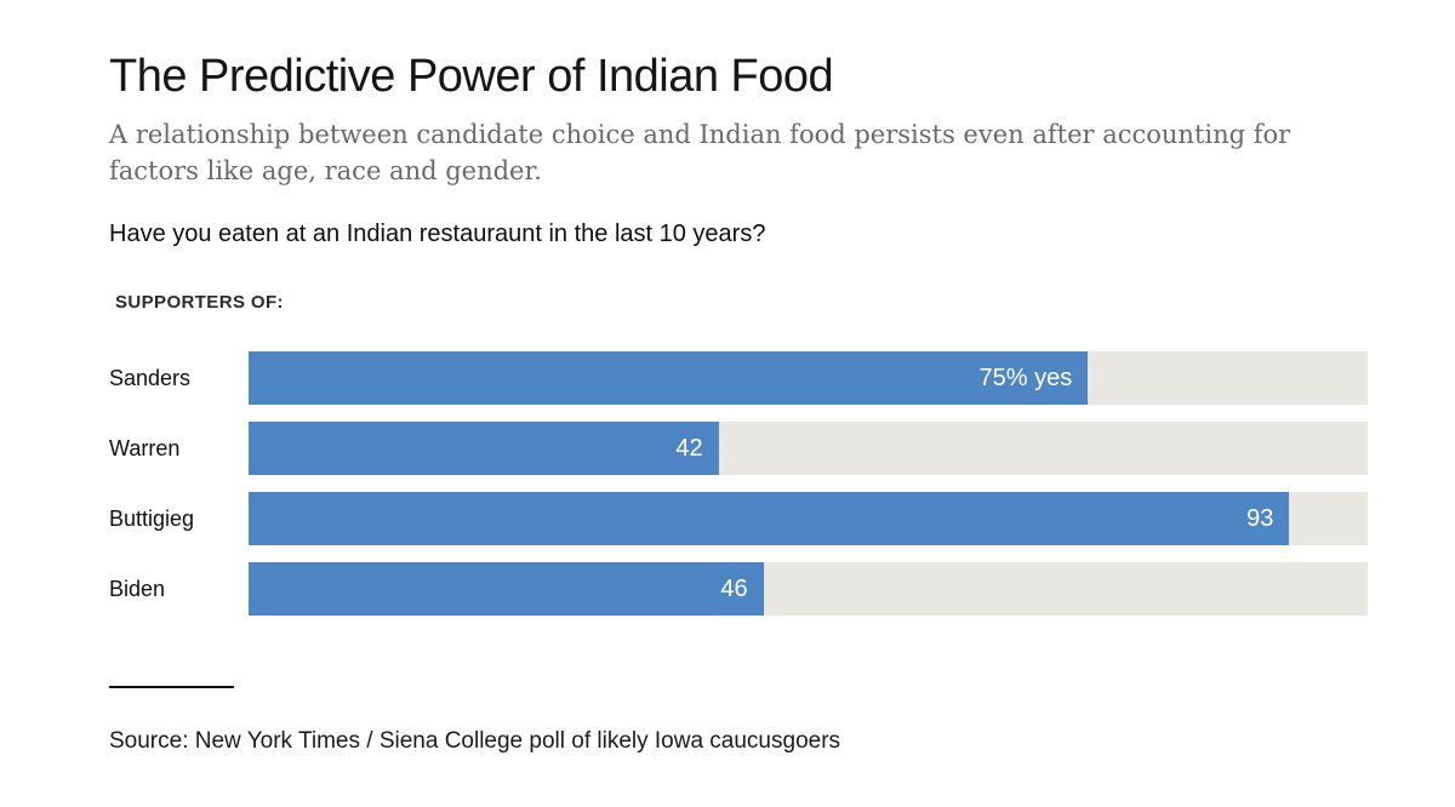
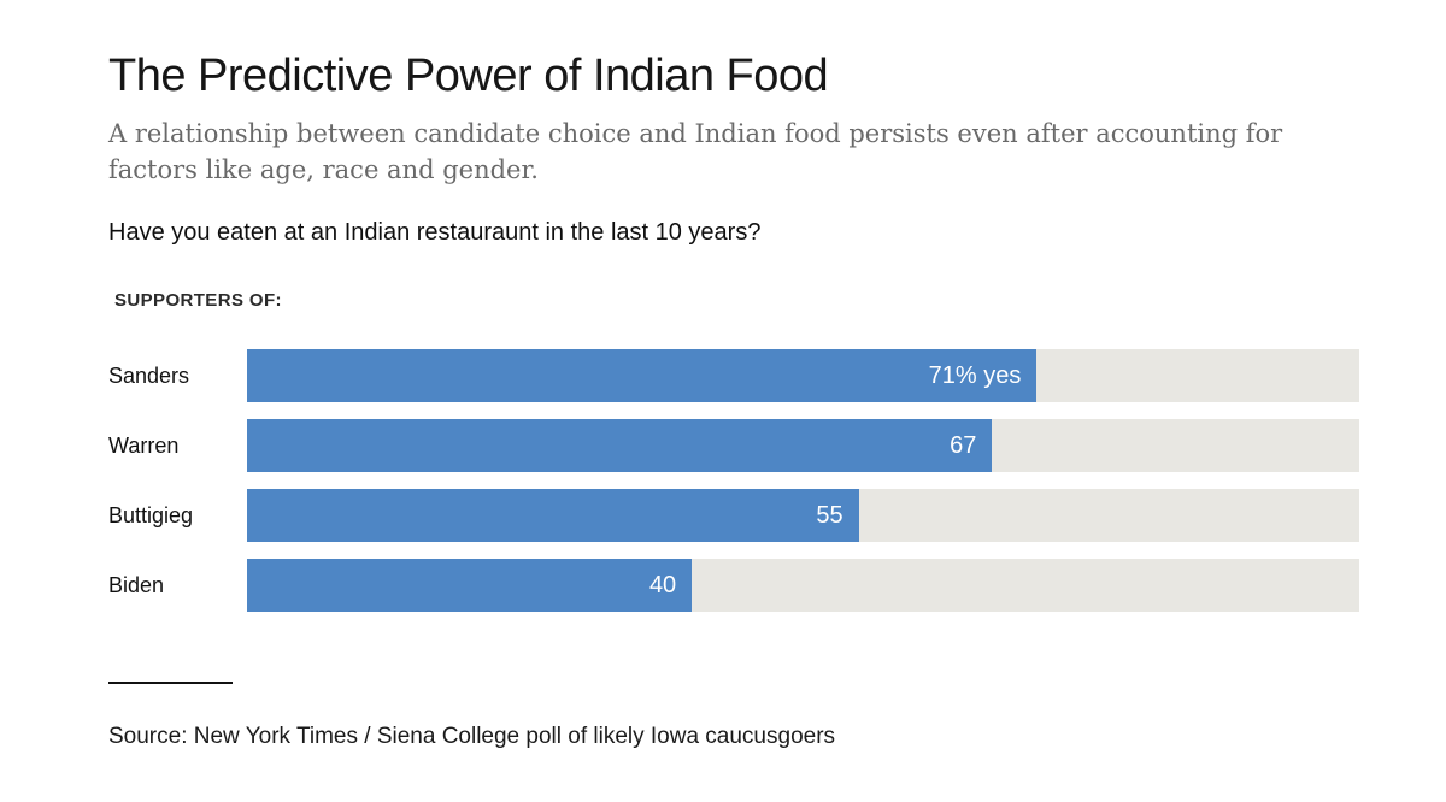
Sanders: 75% -> 71%
Warren: 42 -> 67
Buttigieg: 93 -> 55
Biden: 46 -> 40
